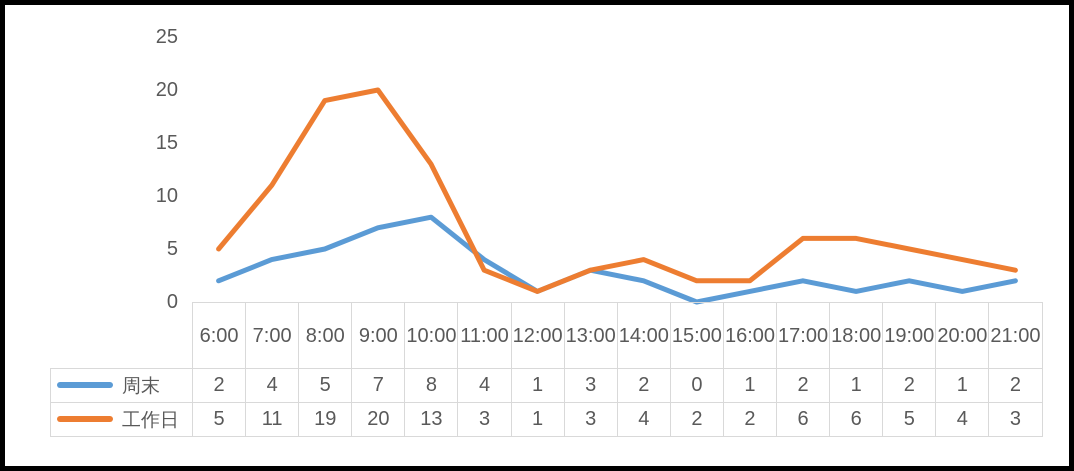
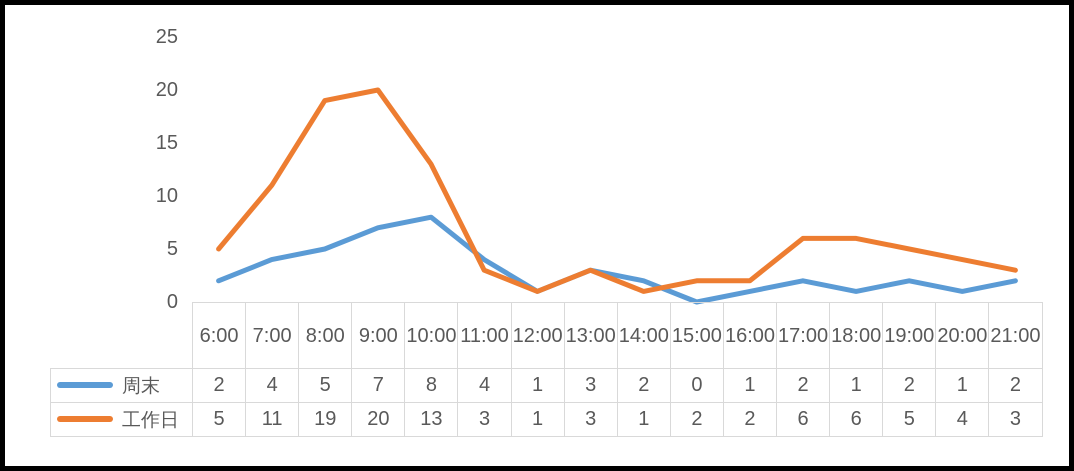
工作日/14:00: 4 -> 1
